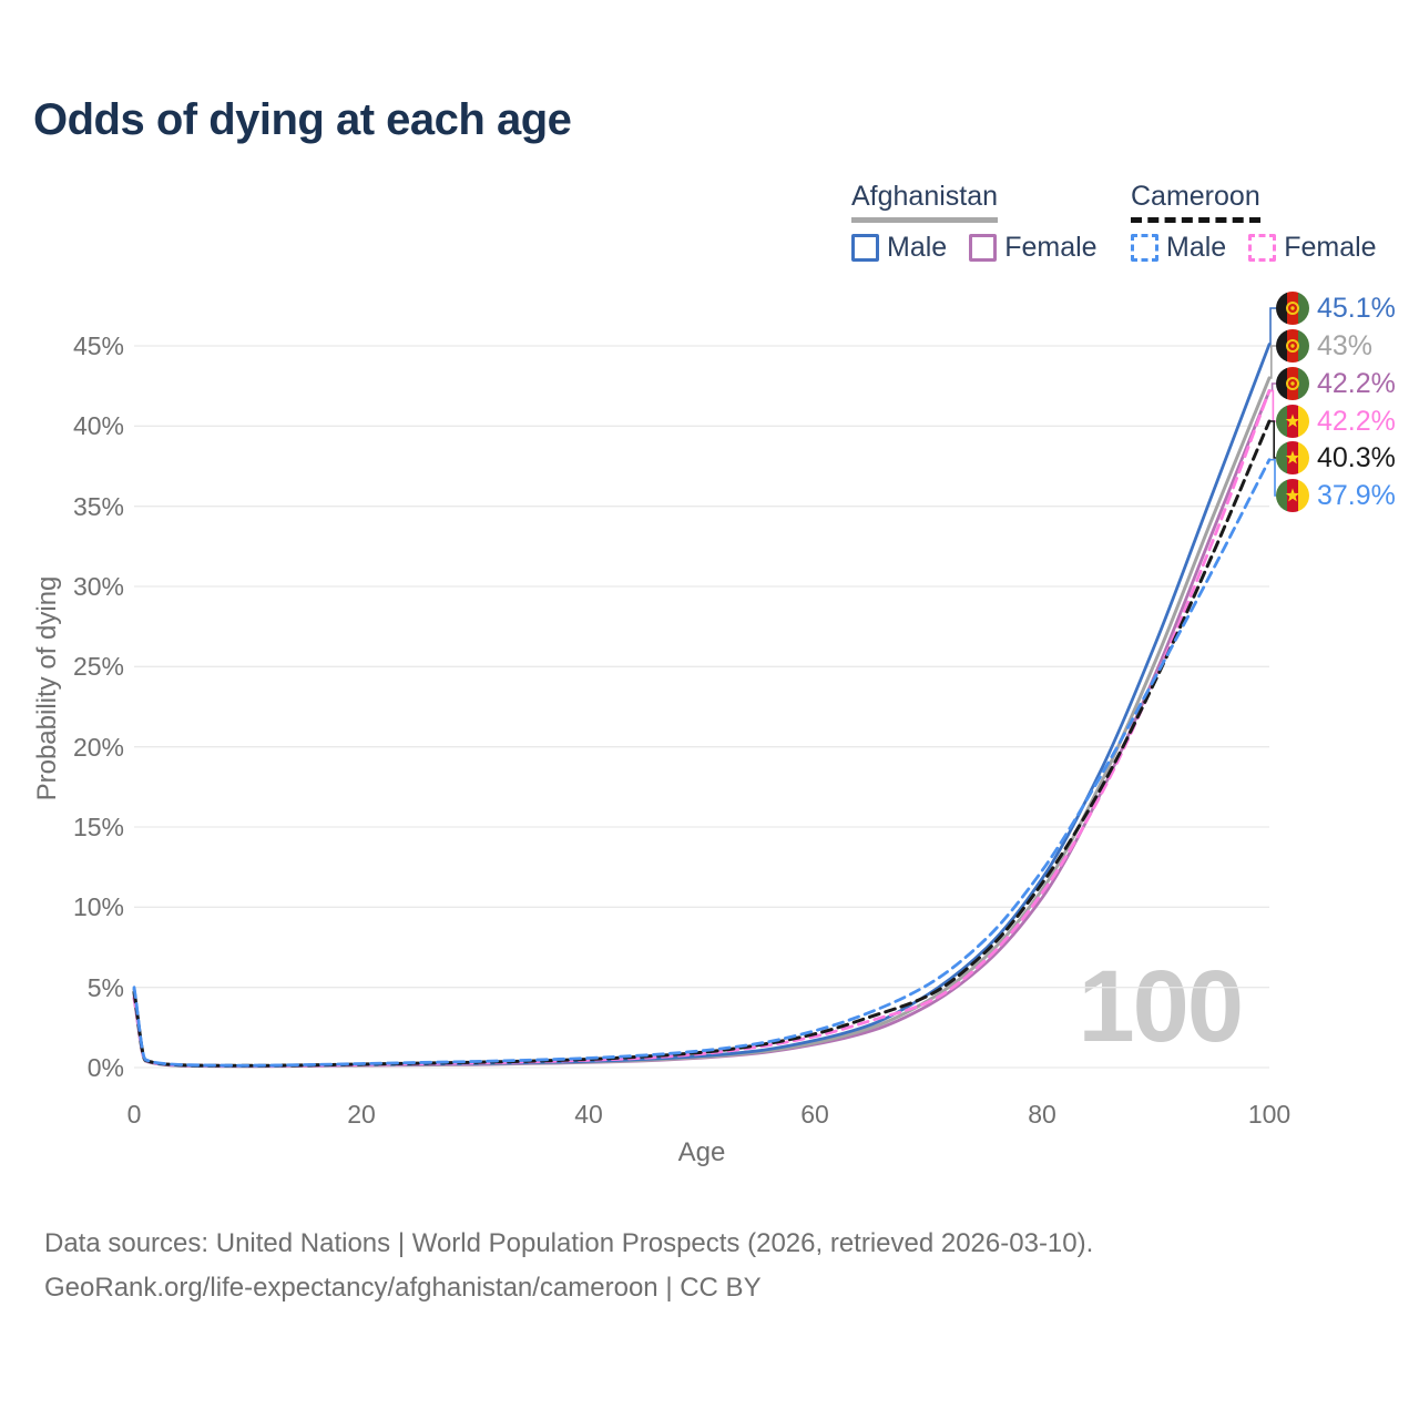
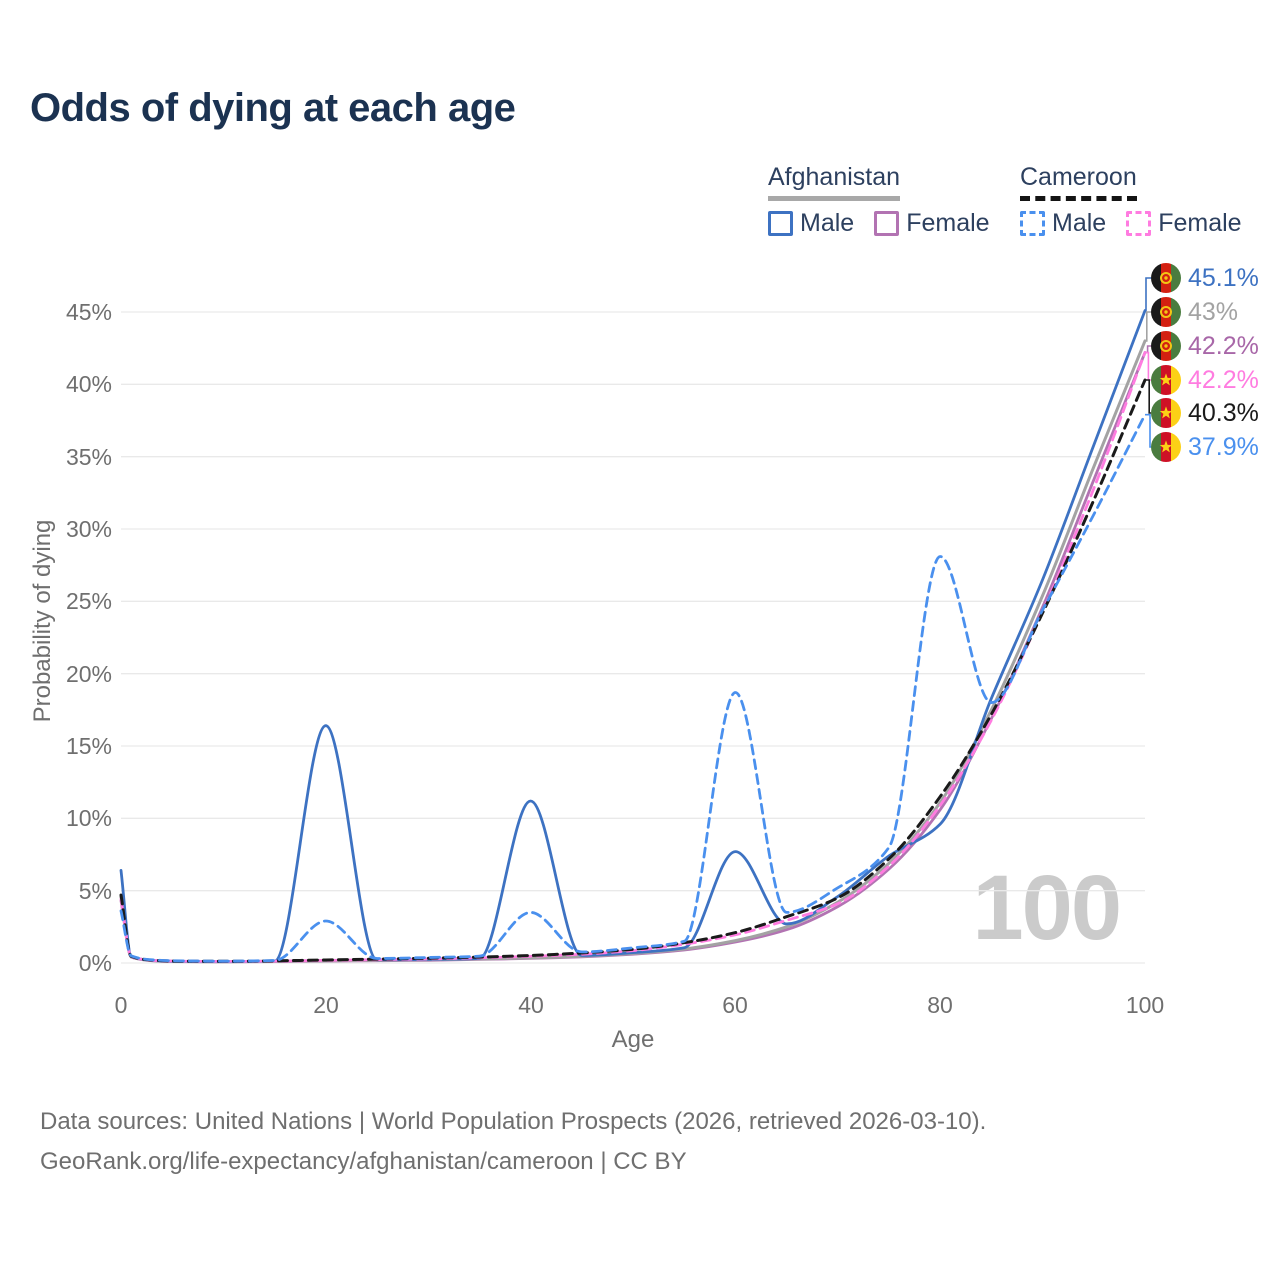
Afghanistan Male/0: 4.9% -> 6.4%
Cameroon Male/0: 5.0% -> 3.6%
Afghanistan Male/20: 0.2% -> 16.4%
Cameroon Male/20: 0.2% -> 2.9%
Afghanistan Male/40: 0.4% -> 11.2%
Cameroon Male/40: 0.6% -> 3.5%
Afghanistan Male/60: 1.7% -> 7.7%
Cameroon Male/60: 2.3% -> 18.7%
Afghanistan Male/80: 11.8% -> 9.6%
Cameroon Male/80: 12.3% -> 28.1%
